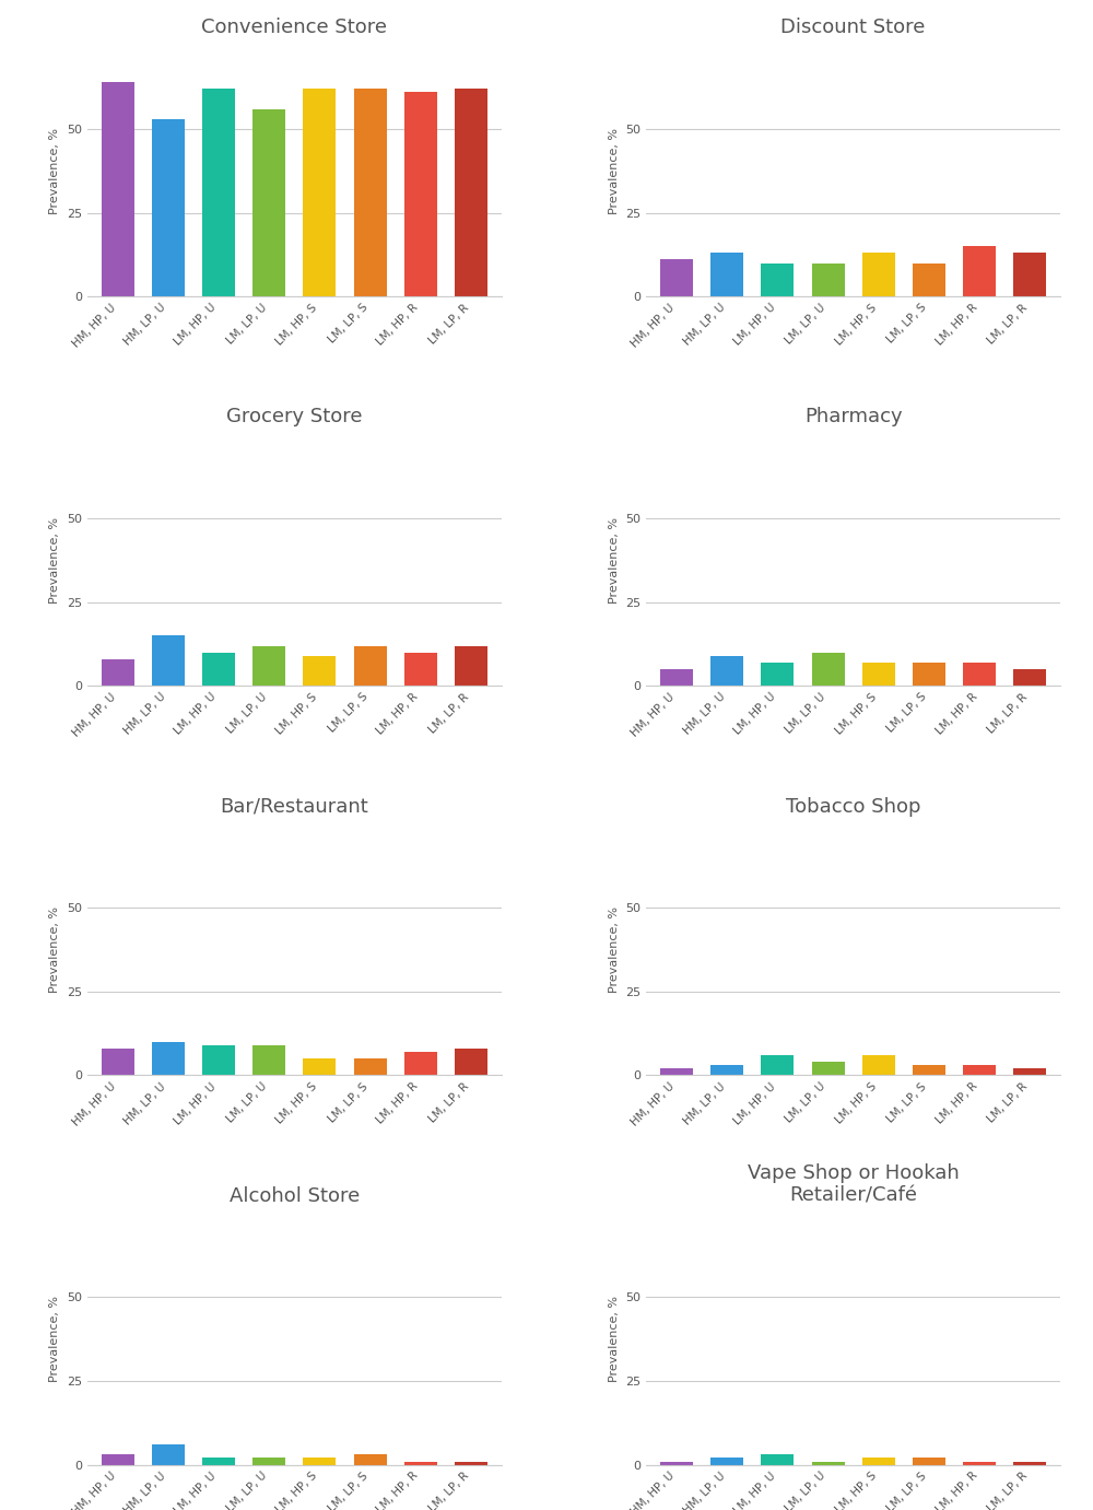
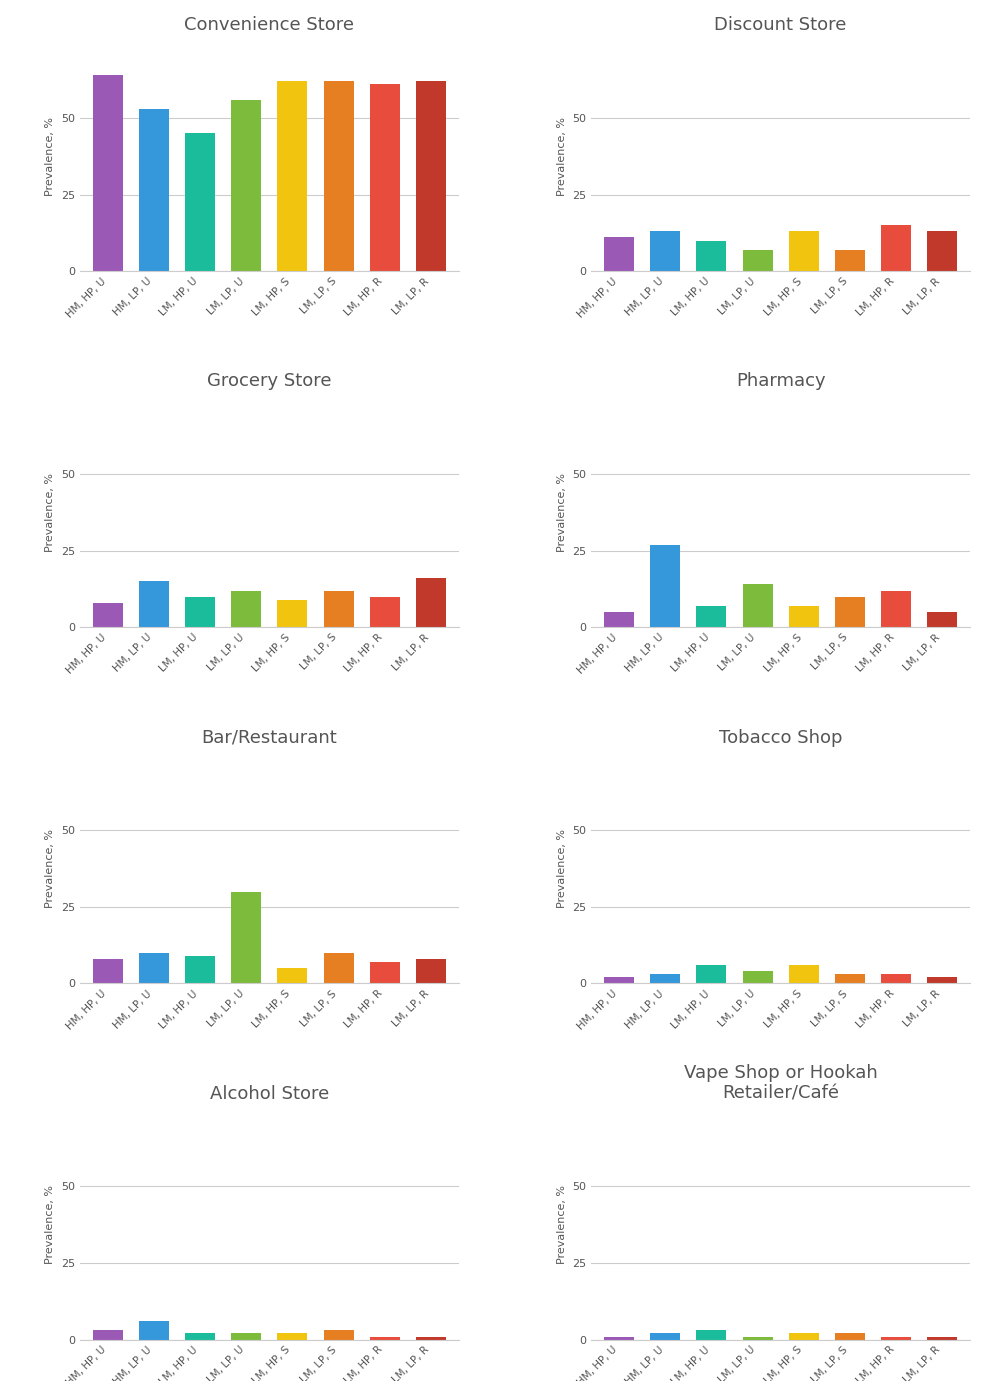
Convenience Store/LM, HP, U: 62 -> 45
Discount Store/LM, LP, U: 10 -> 7
Discount Store/LM, LP, S: 10 -> 7
Grocery Store/LM, LP, R: 12 -> 16
Pharmacy/HM, LP, U: 9 -> 27
Pharmacy/LM, LP, U: 10 -> 14
Pharmacy/LM, LP, S: 7 -> 10
Pharmacy/LM, HP, R: 7 -> 12
Bar/Restaurant/LM, LP, U: 9 -> 30
Bar/Restaurant/LM, LP, S: 5 -> 10
